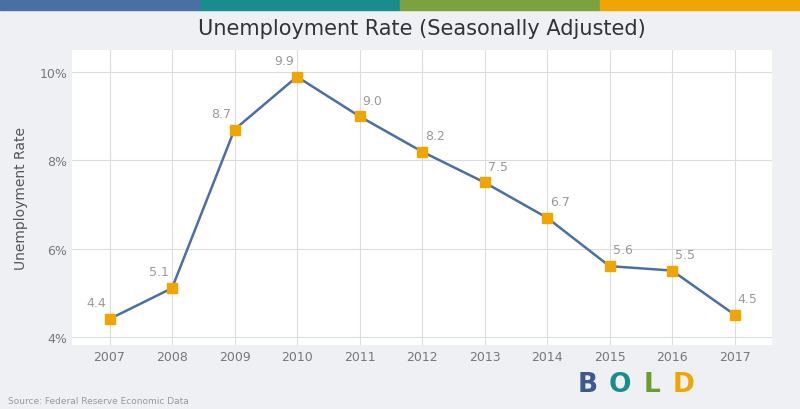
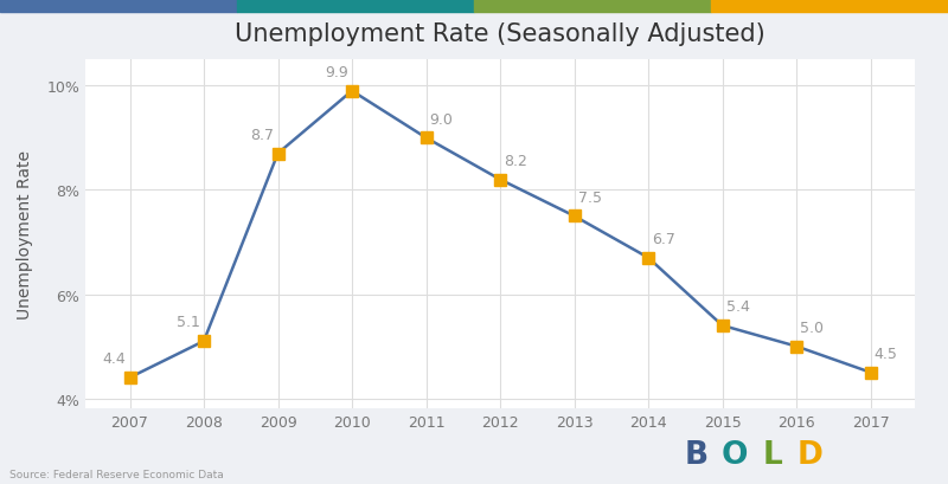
2015: 5.6 -> 5.4
2016: 5.5 -> 5.0
